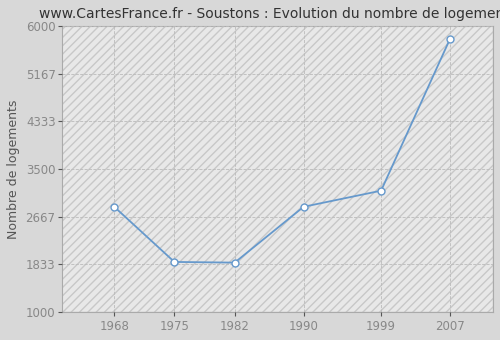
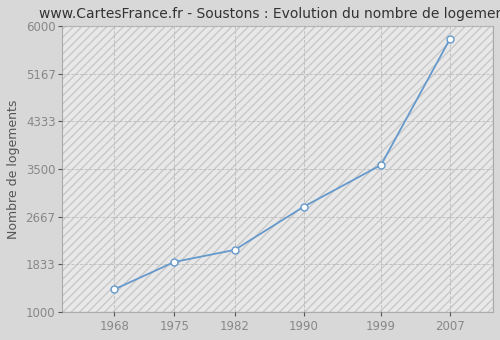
1968: 2840 -> 1390
1982: 1860 -> 2080
1999: 3120 -> 3570
